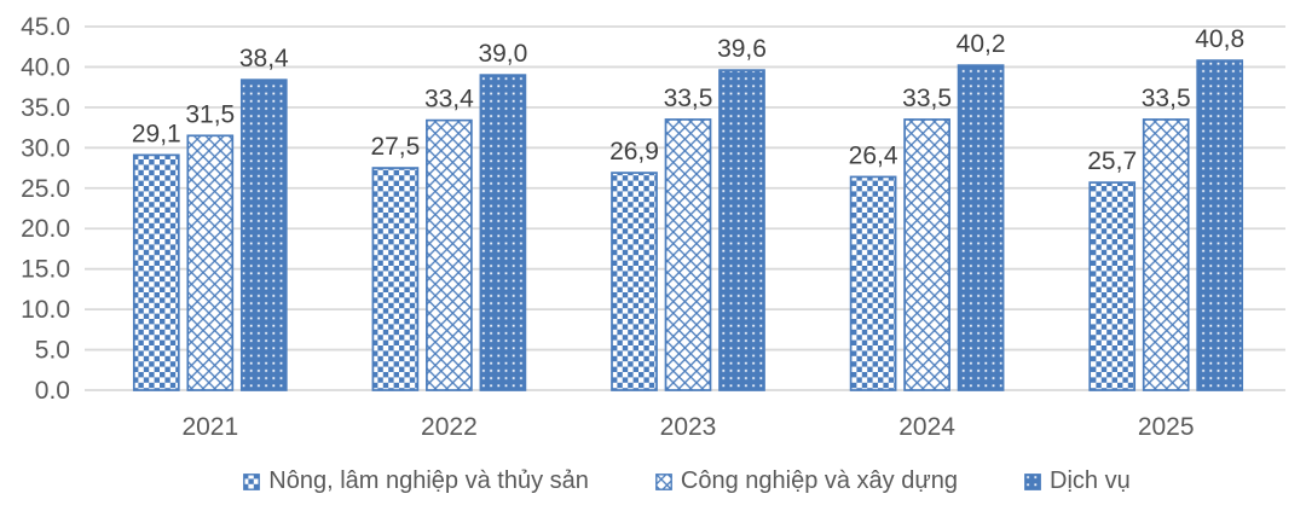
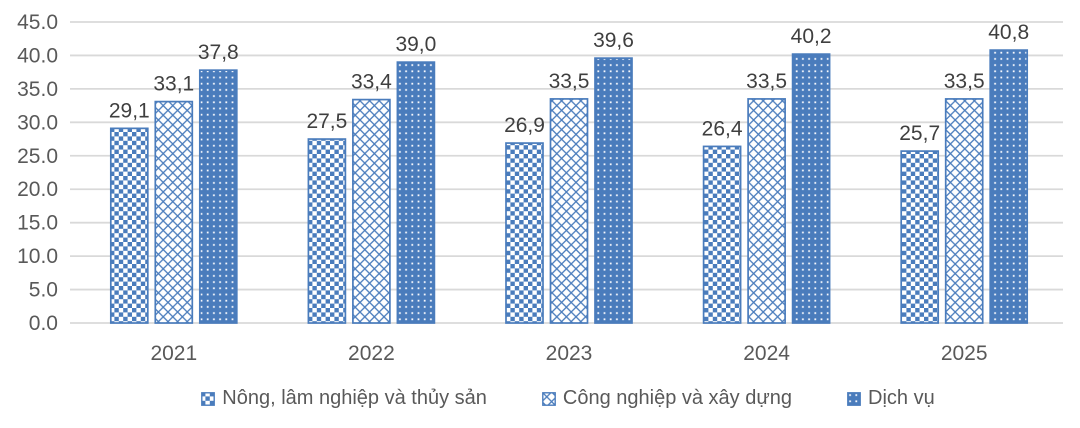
Công nghiệp và xây dựng/2021: 31,5 -> 33,1
Dịch vụ/2021: 38,4 -> 37,8
